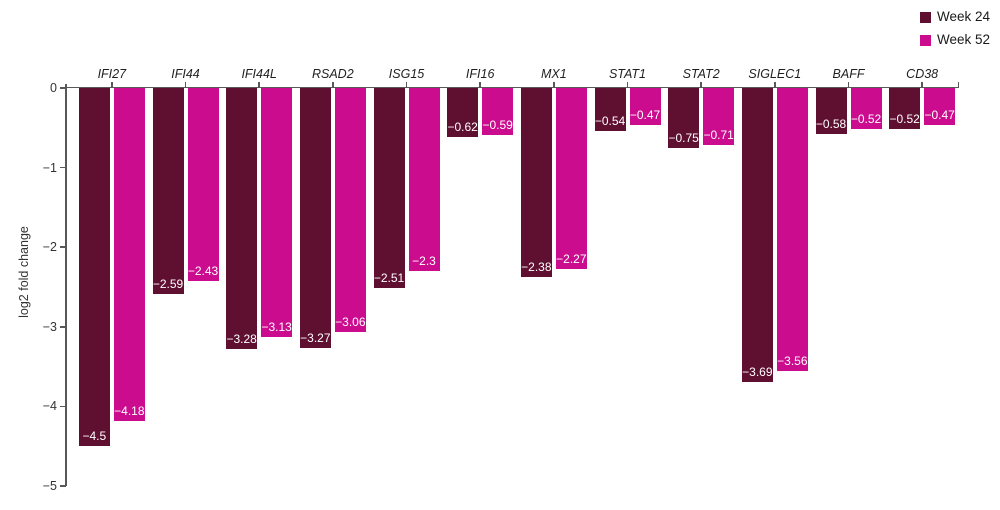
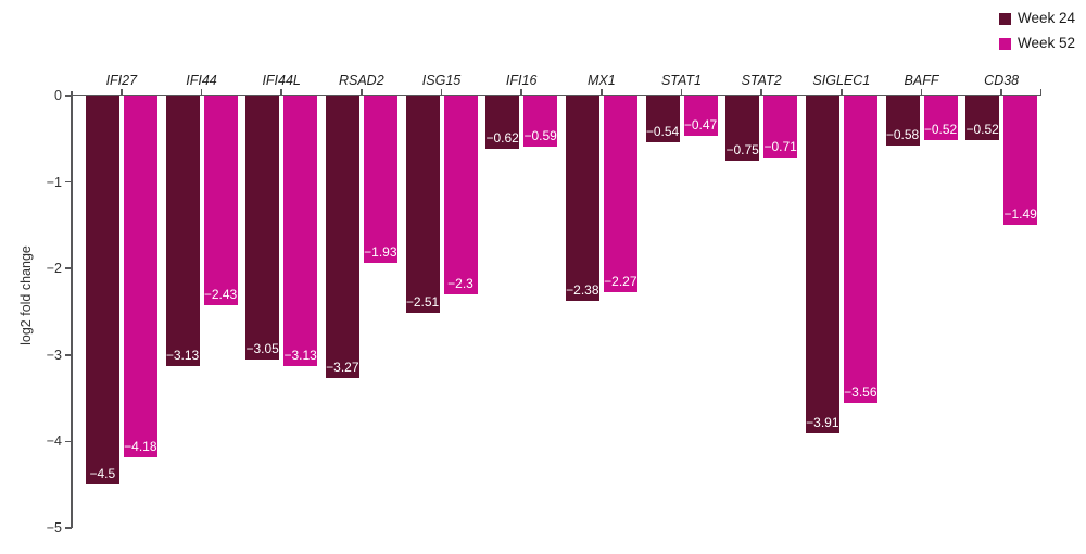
Week 24/IFI44: −2.59 -> −3.13
Week 24/IFI44L: −3.28 -> −3.05
Week 52/RSAD2: −3.06 -> −1.93
Week 24/SIGLEC1: −3.69 -> −3.91
Week 52/CD38: −0.47 -> −1.49
